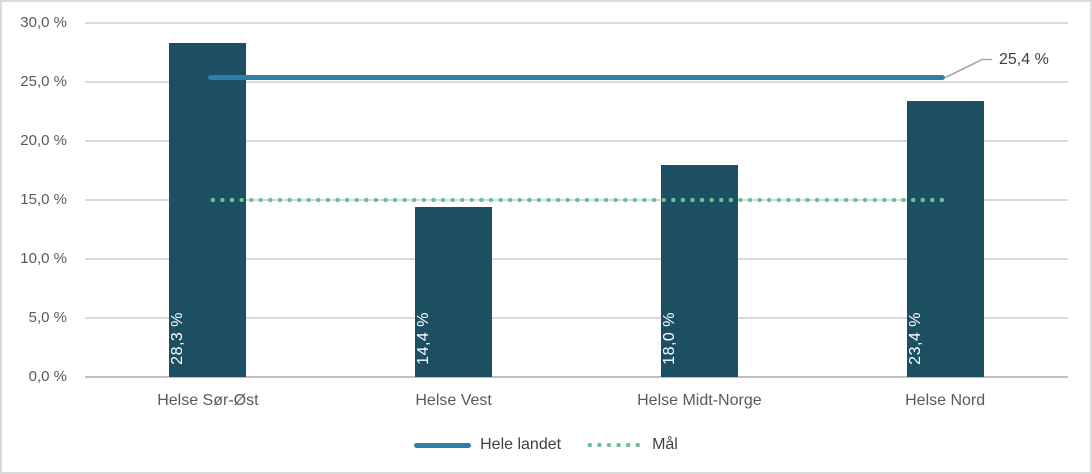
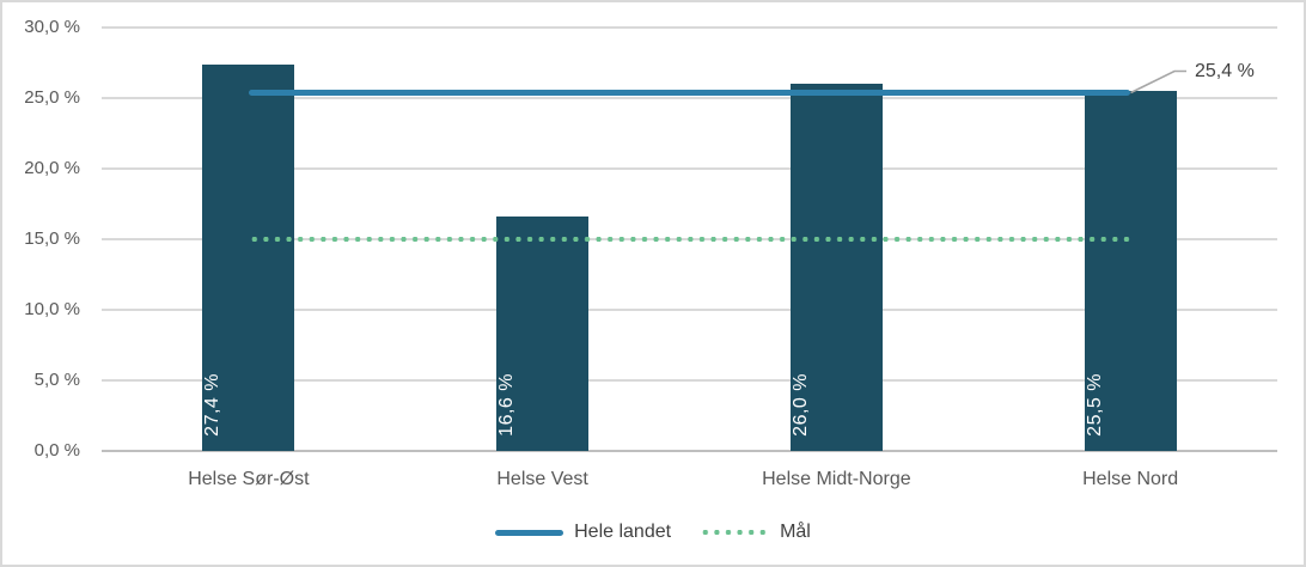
Helse Sør-Øst: 28,3 -> 27,4
Helse Vest: 14,4 -> 16,6
Helse Midt-Norge: 18,0 -> 26,0
Helse Nord: 23,4 -> 25,5
